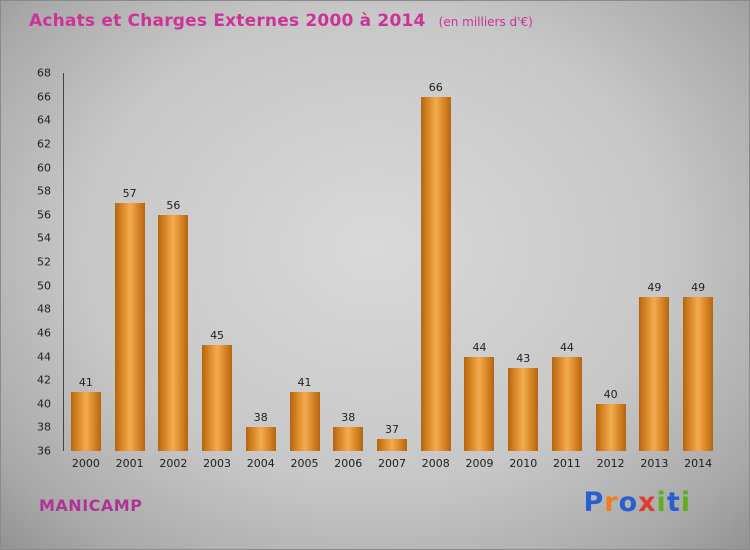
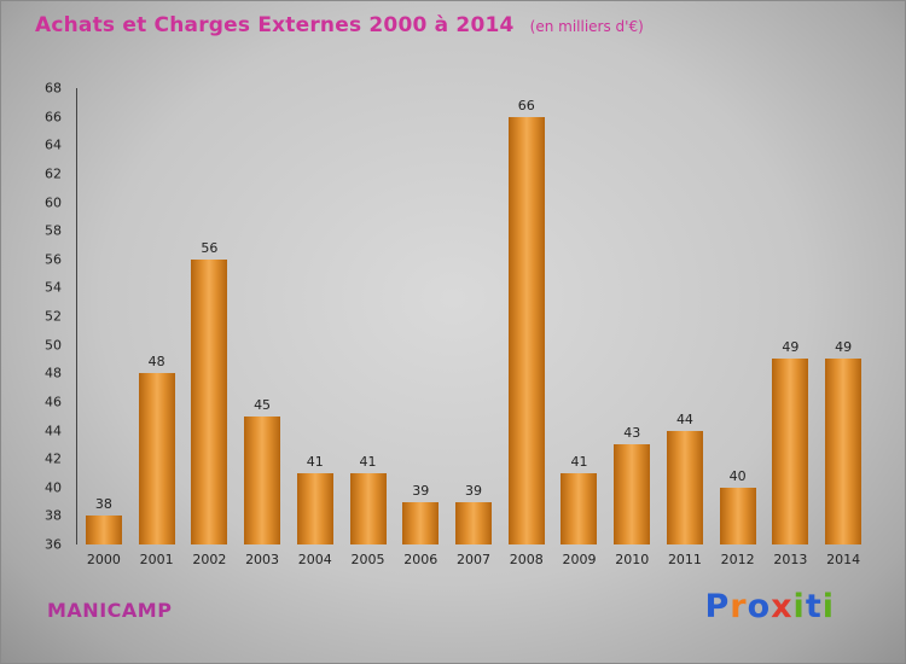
2000: 41 -> 38
2001: 57 -> 48
2004: 38 -> 41
2006: 38 -> 39
2007: 37 -> 39
2009: 44 -> 41
